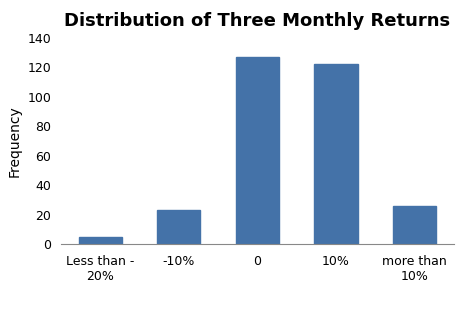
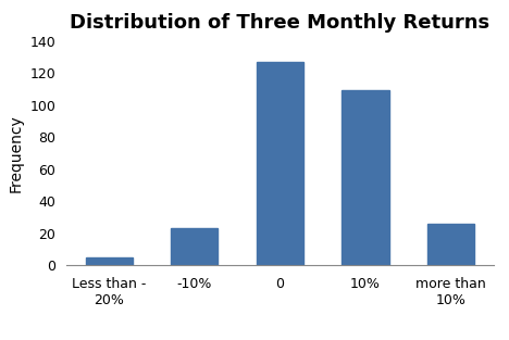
10%: 122 -> 109
